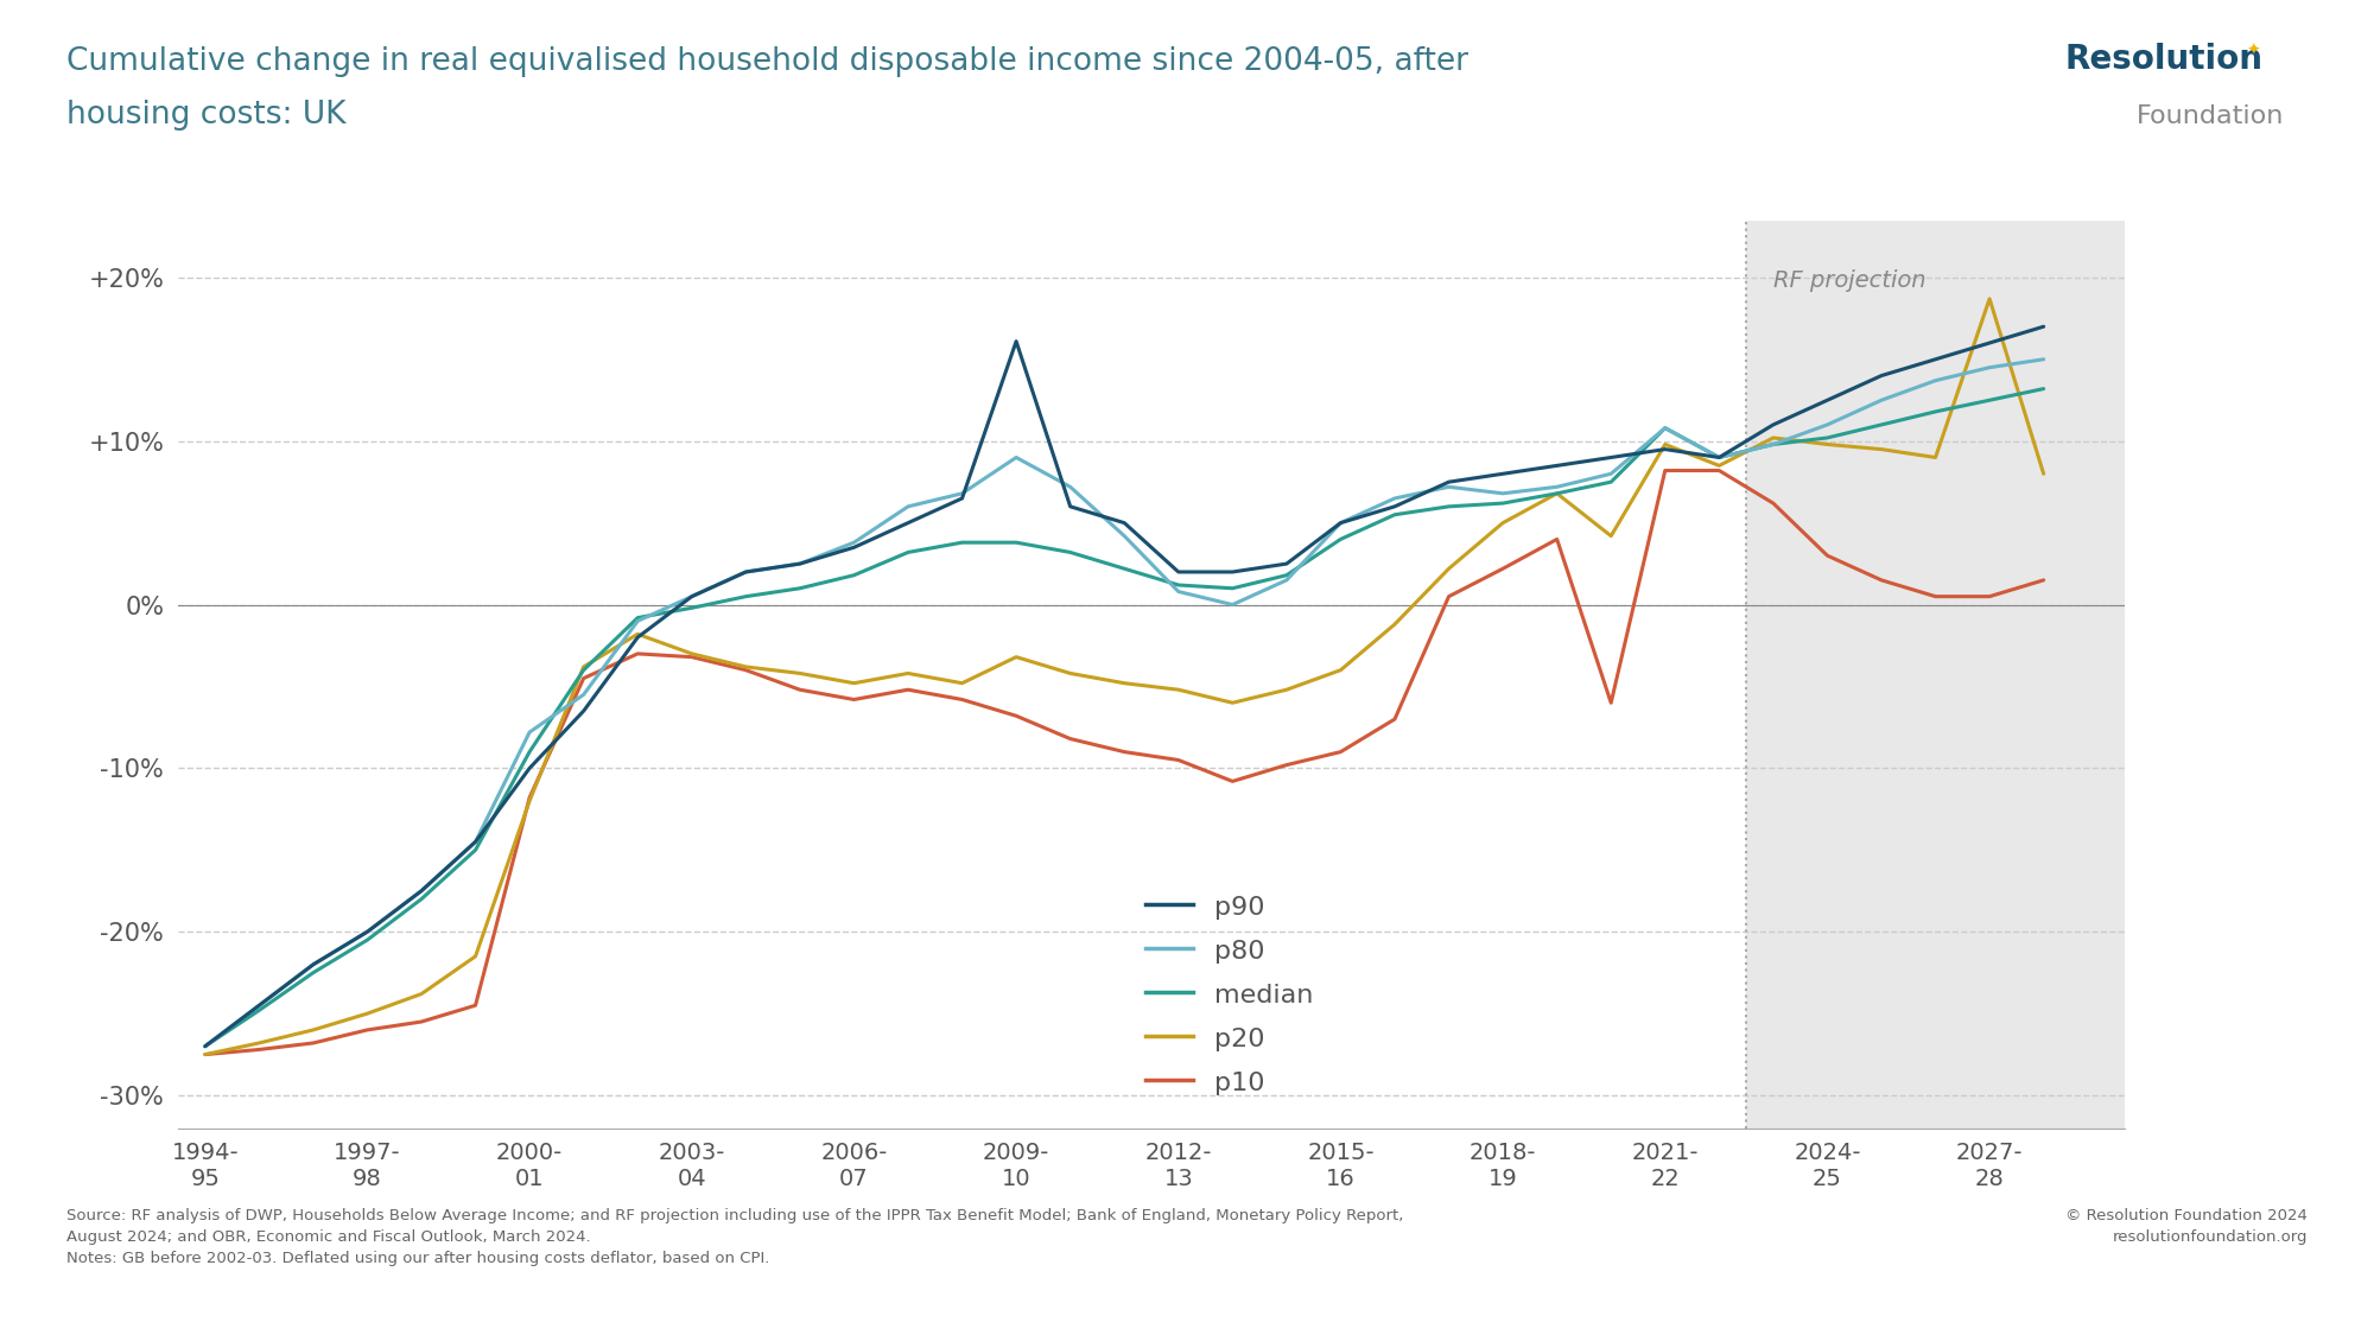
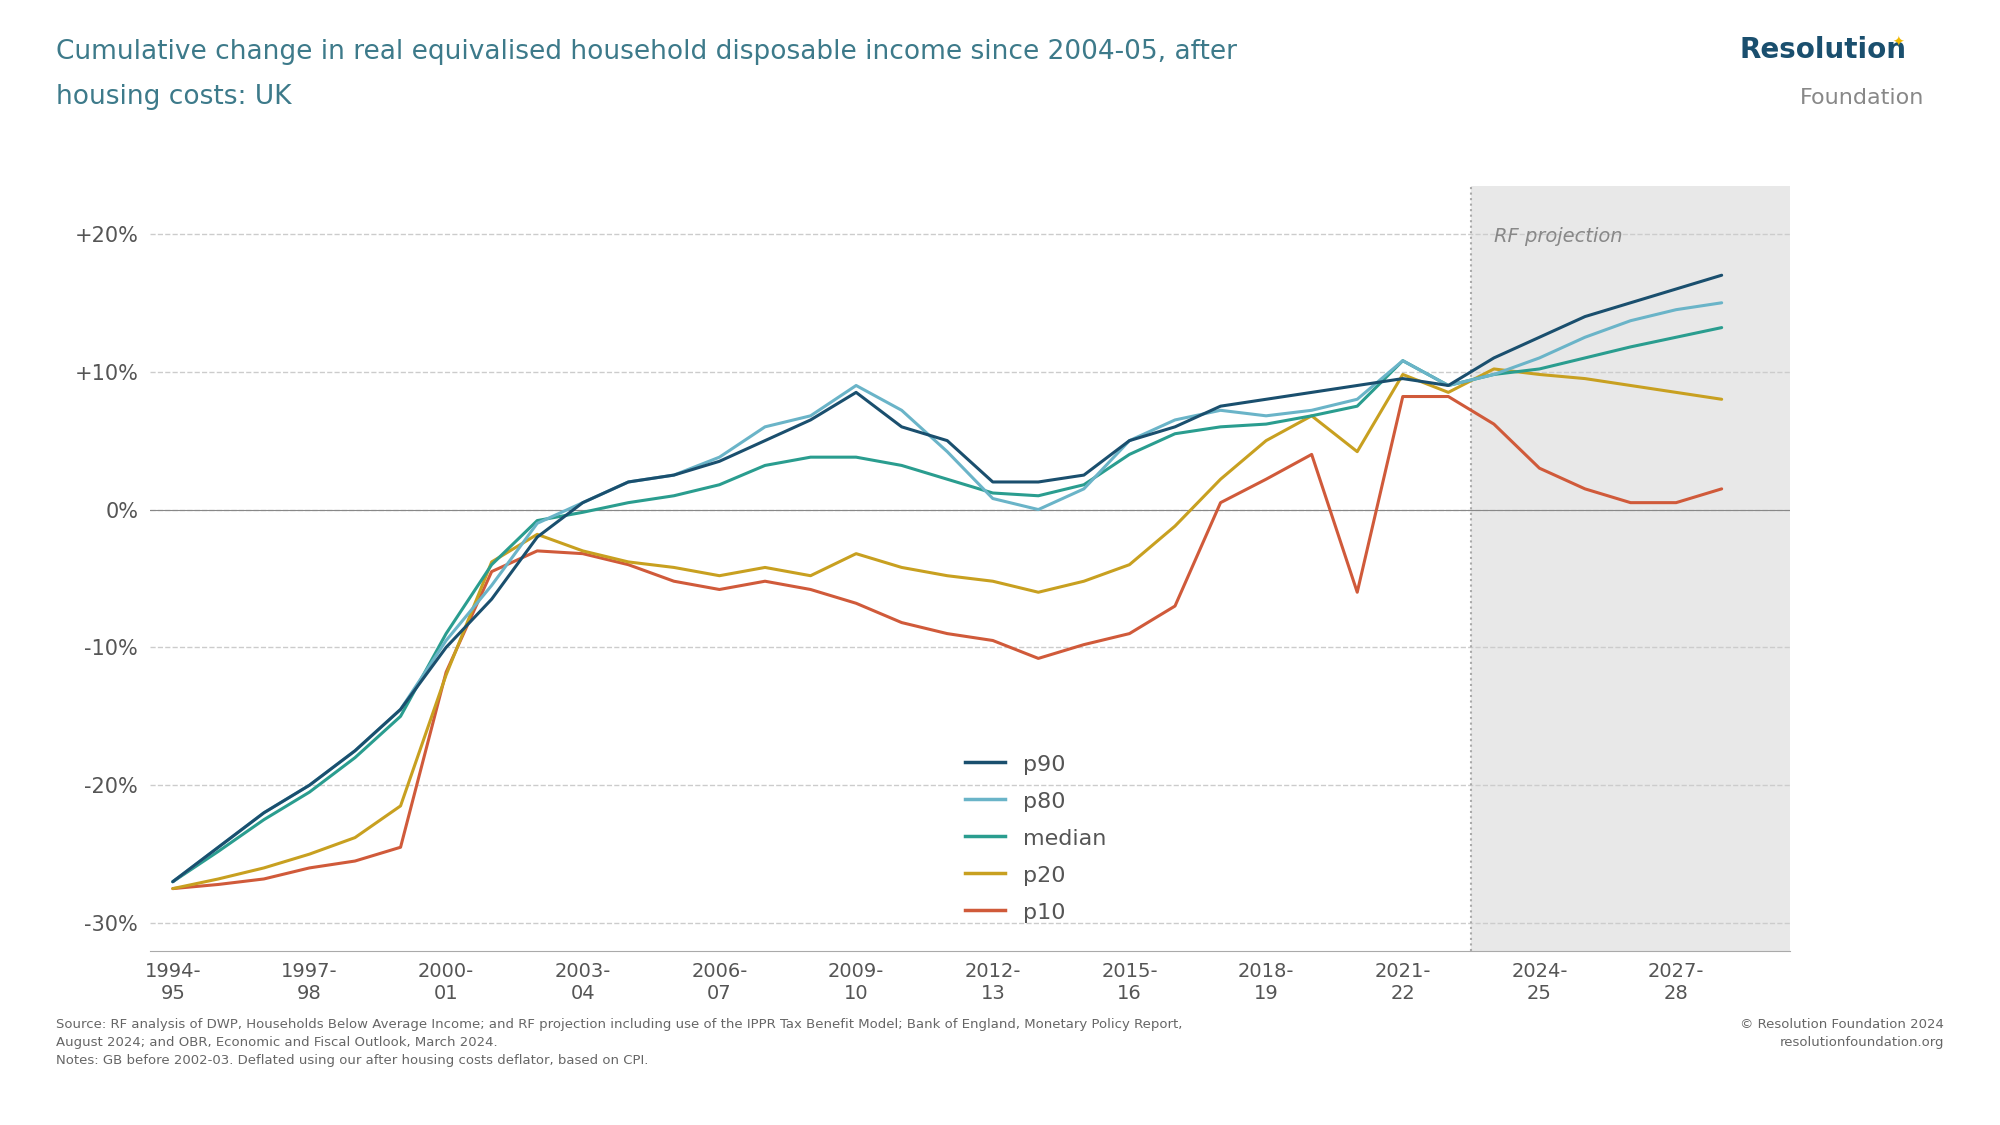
p80/2000- 01: -7.8% -> -9.5%
p90/2009- 10: 16.1% -> 8.5%
p20/2027- 28: 18.7% -> 8.5%
